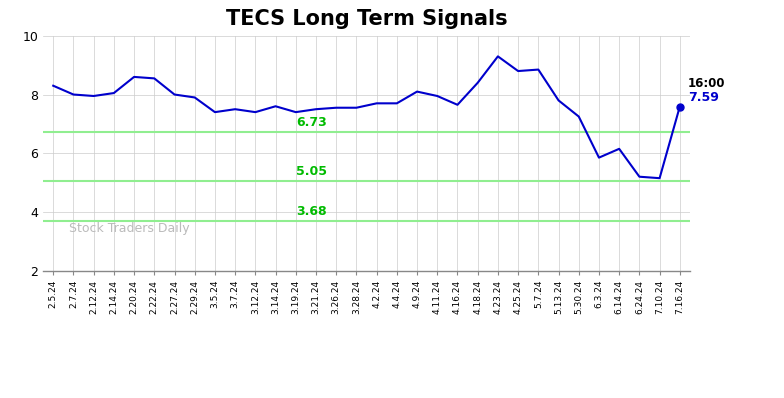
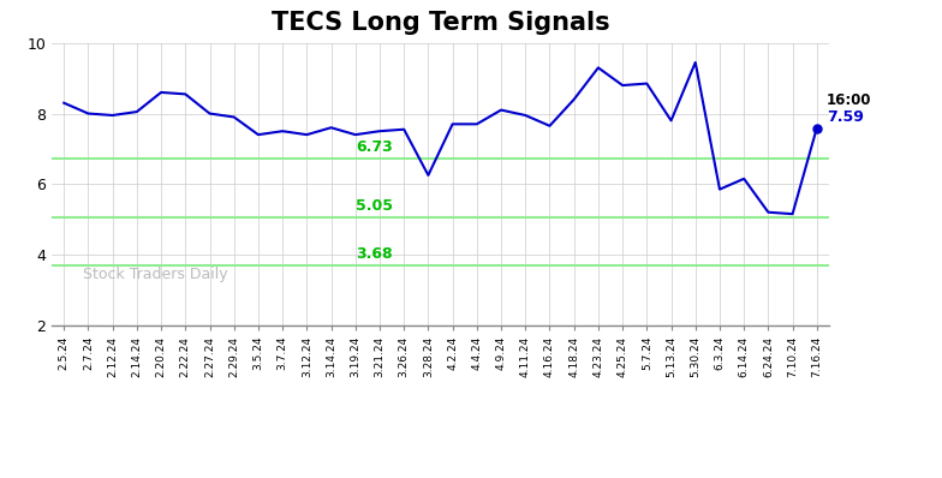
3.28.24: 7.55 -> 6.25
5.30.24: 7.25 -> 9.45
